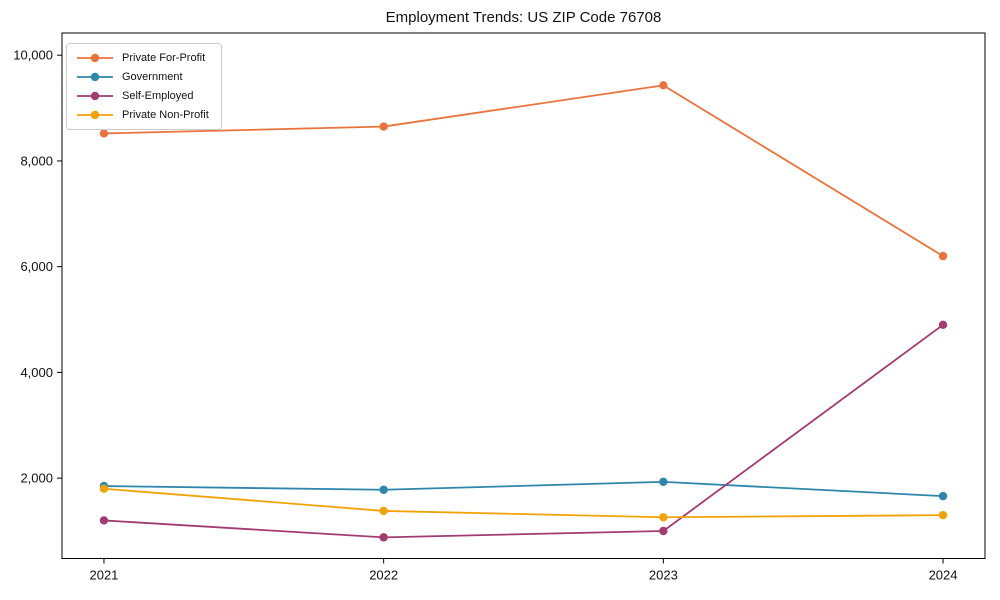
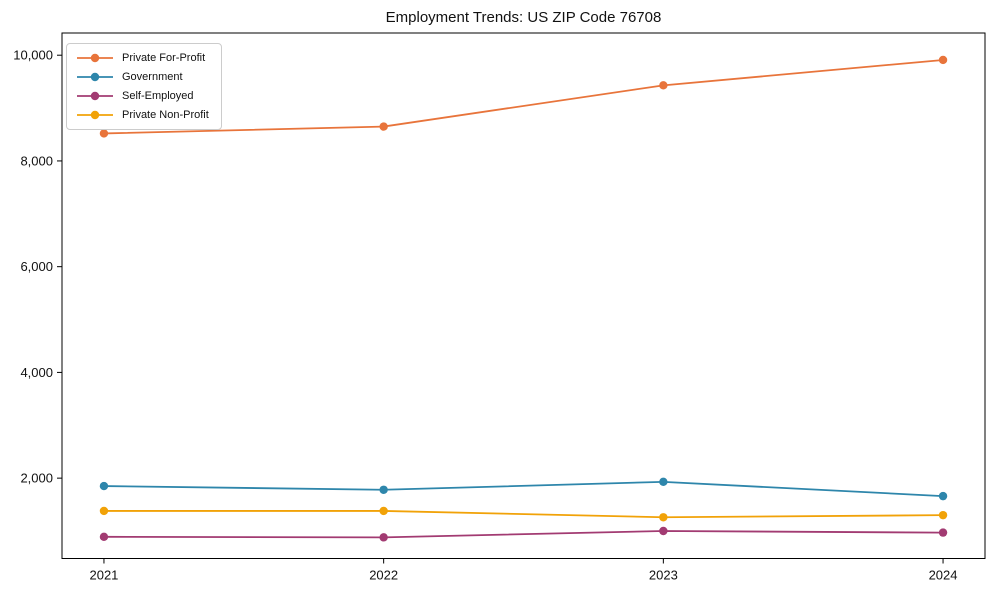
Self-Employed/2021: 1200 -> 900
Private Non-Profit/2021: 1800 -> 1400
Private For-Profit/2024: 6200 -> 9900
Self-Employed/2024: 4900 -> 1000
